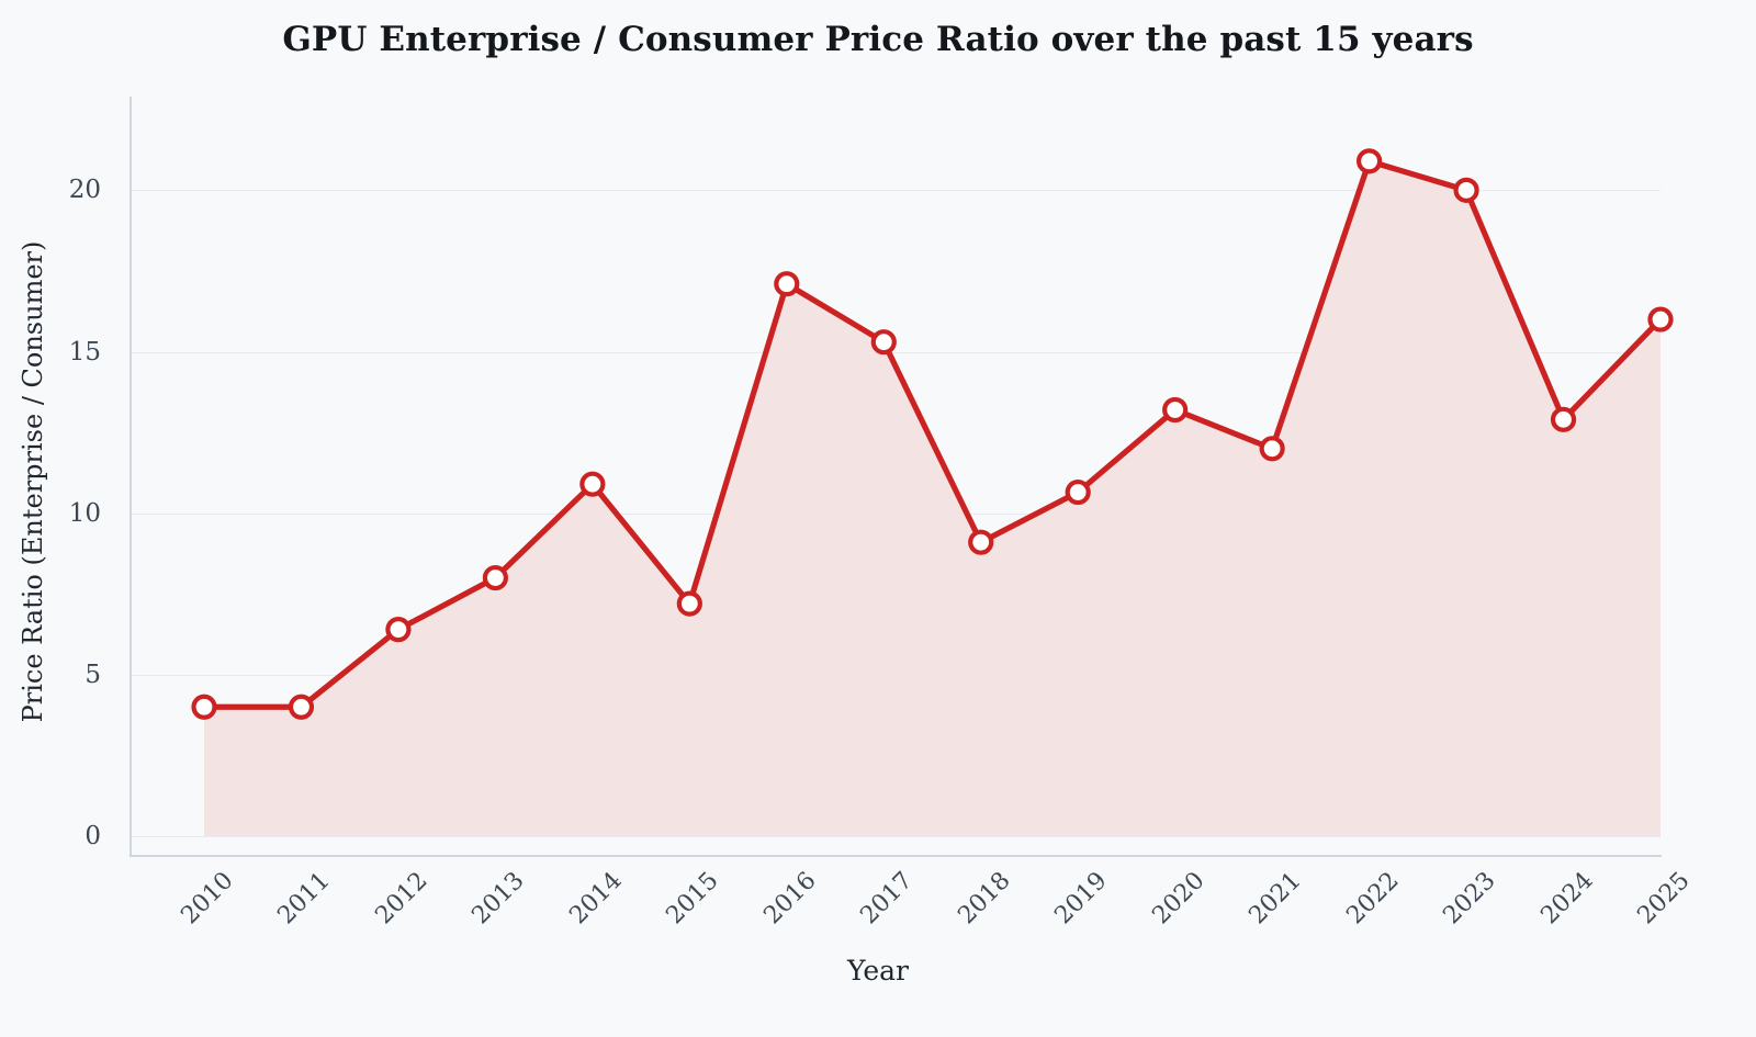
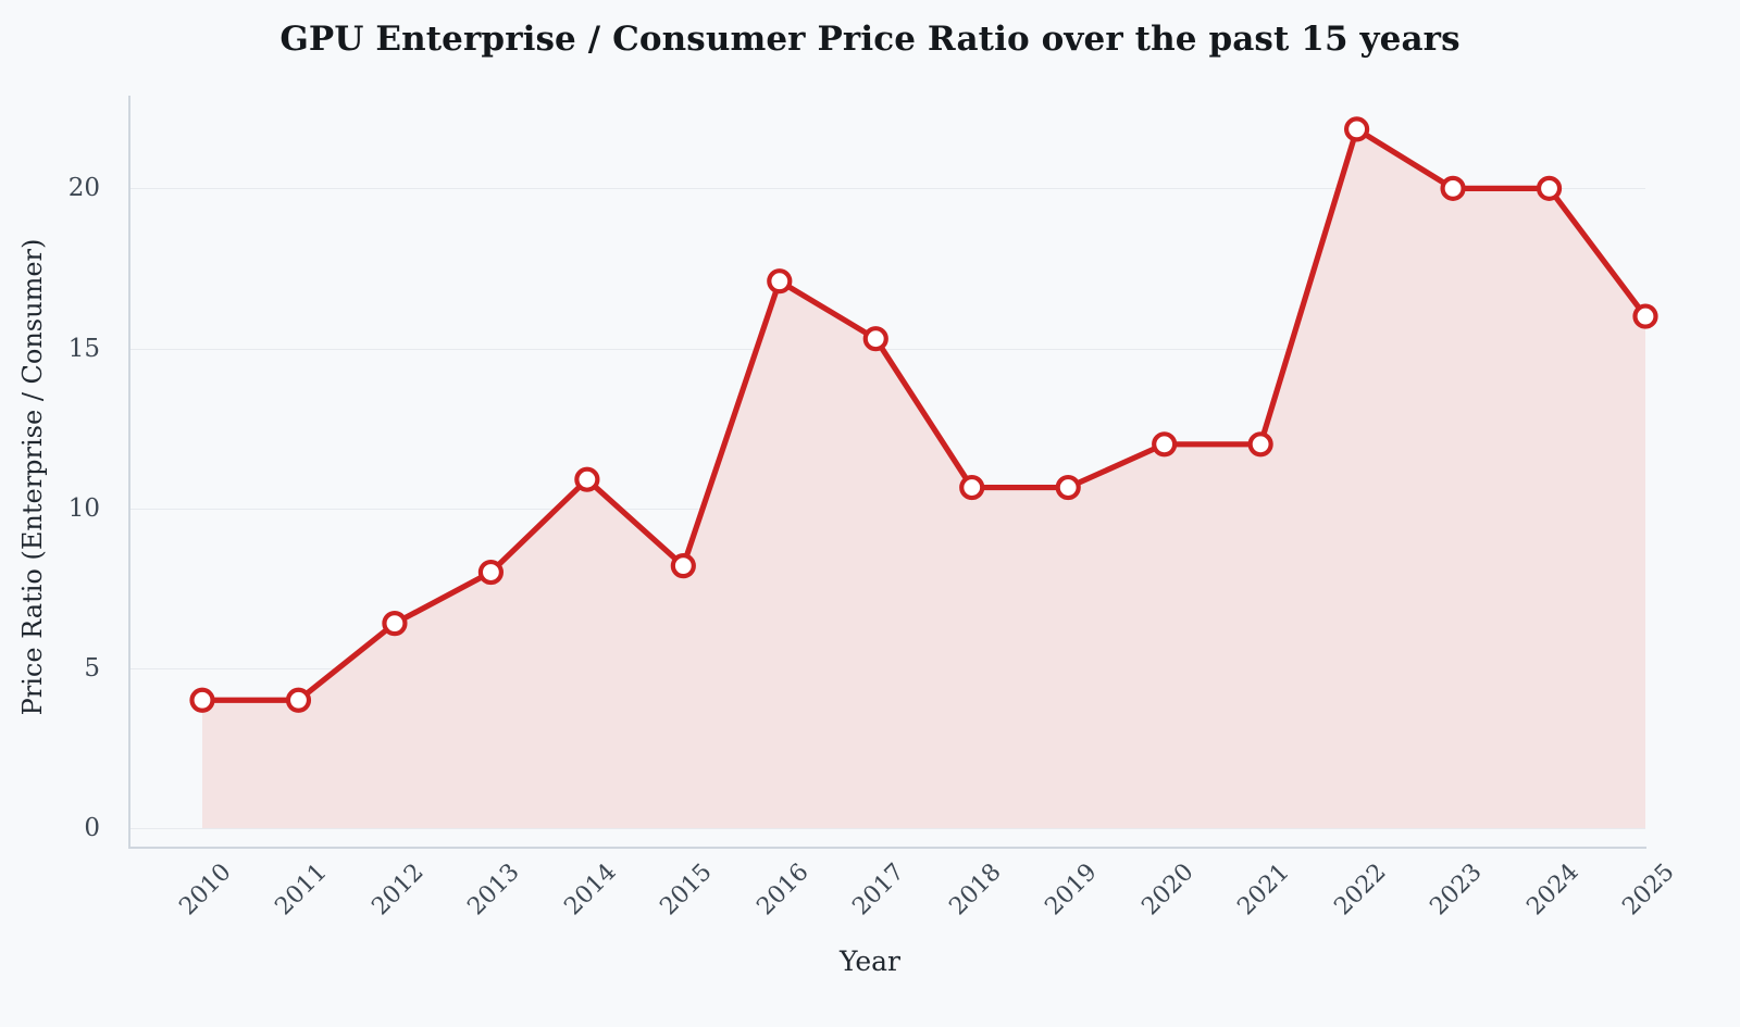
2015: 7.2 -> 8.2
2018: 9.1 -> 10.7
2020: 13.2 -> 12.0
2022: 20.9 -> 21.9
2024: 12.9 -> 20.0
